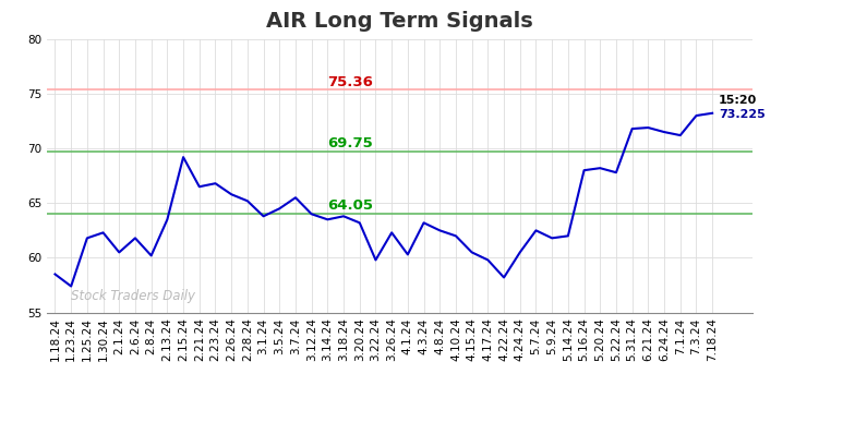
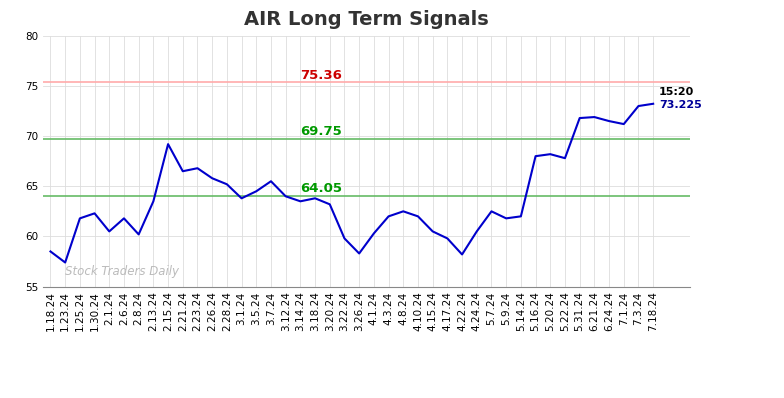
3.26.24: 62.3 -> 58.3
4.3.24: 63.2 -> 62.0
